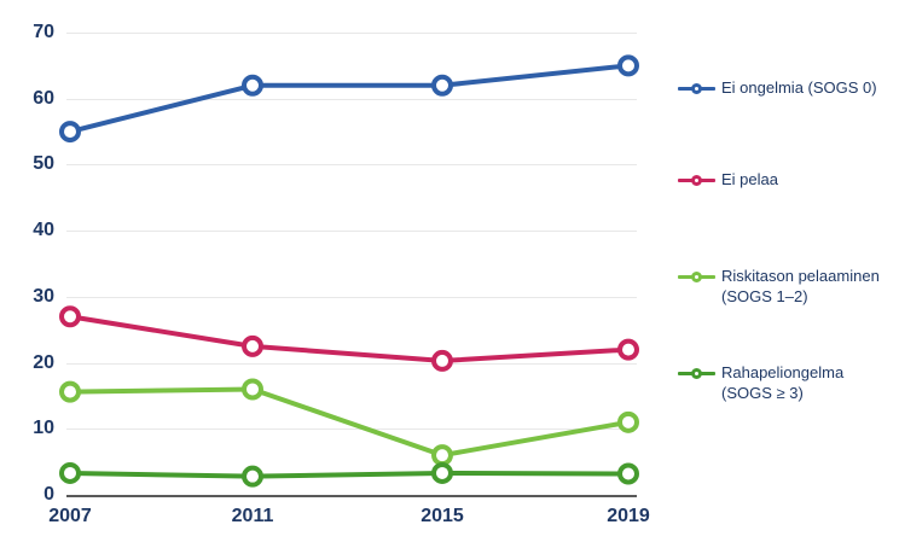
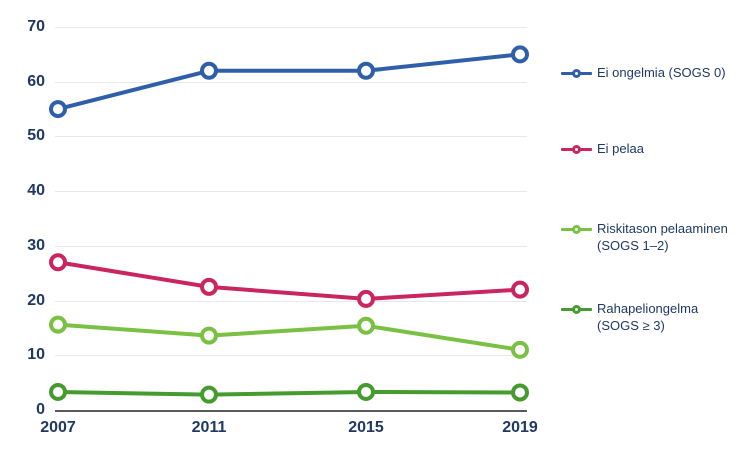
Riskitason pelaaminen (SOGS 1–2)/2011: 16 -> 14
Riskitason pelaaminen (SOGS 1–2)/2015: 6 -> 15
